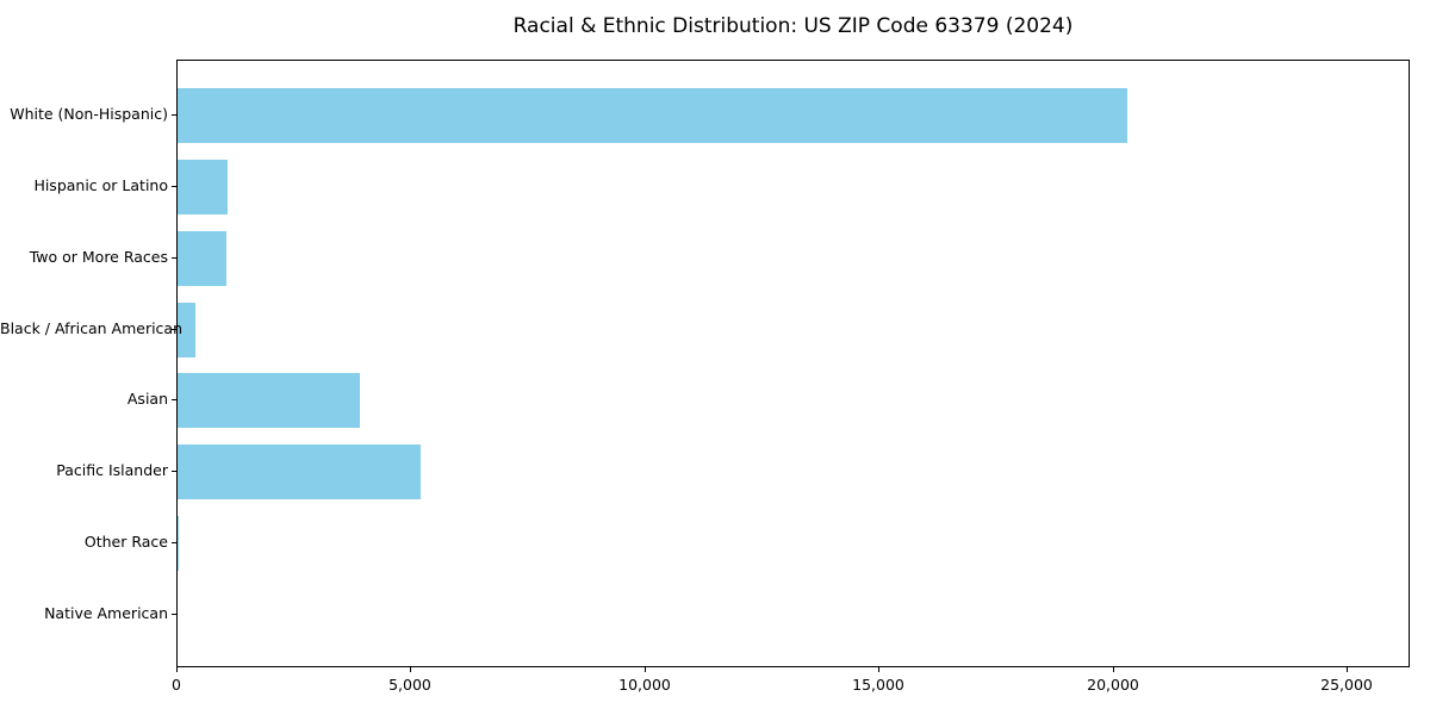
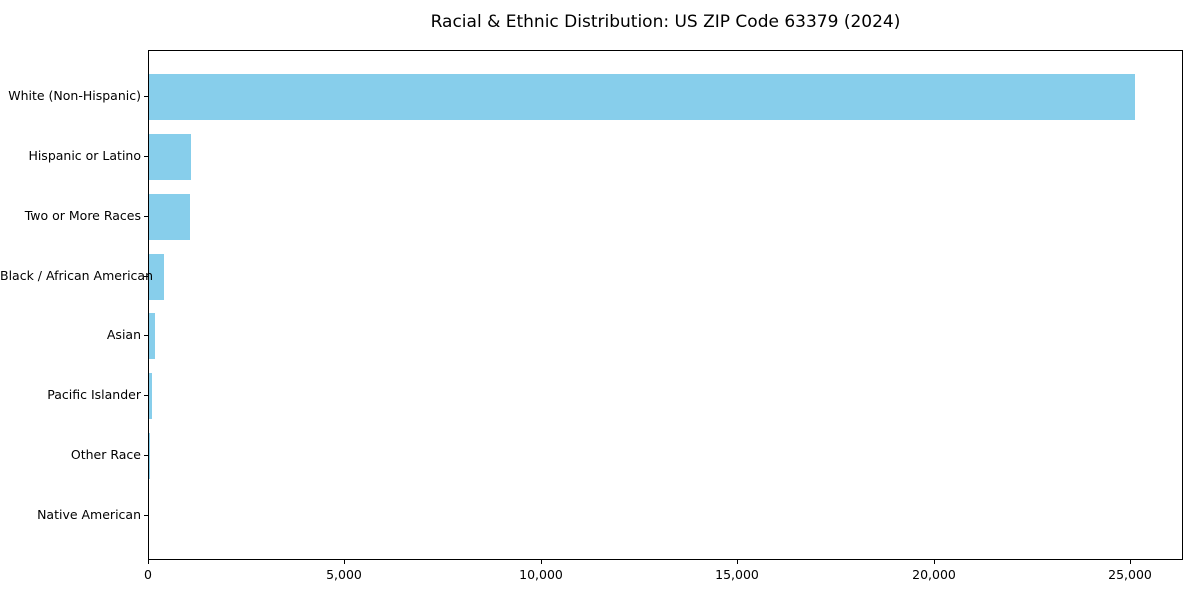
White (Non-Hispanic): 20300 -> 25100
Asian: 3900 -> 200
Pacific Islander: 5200 -> 100
